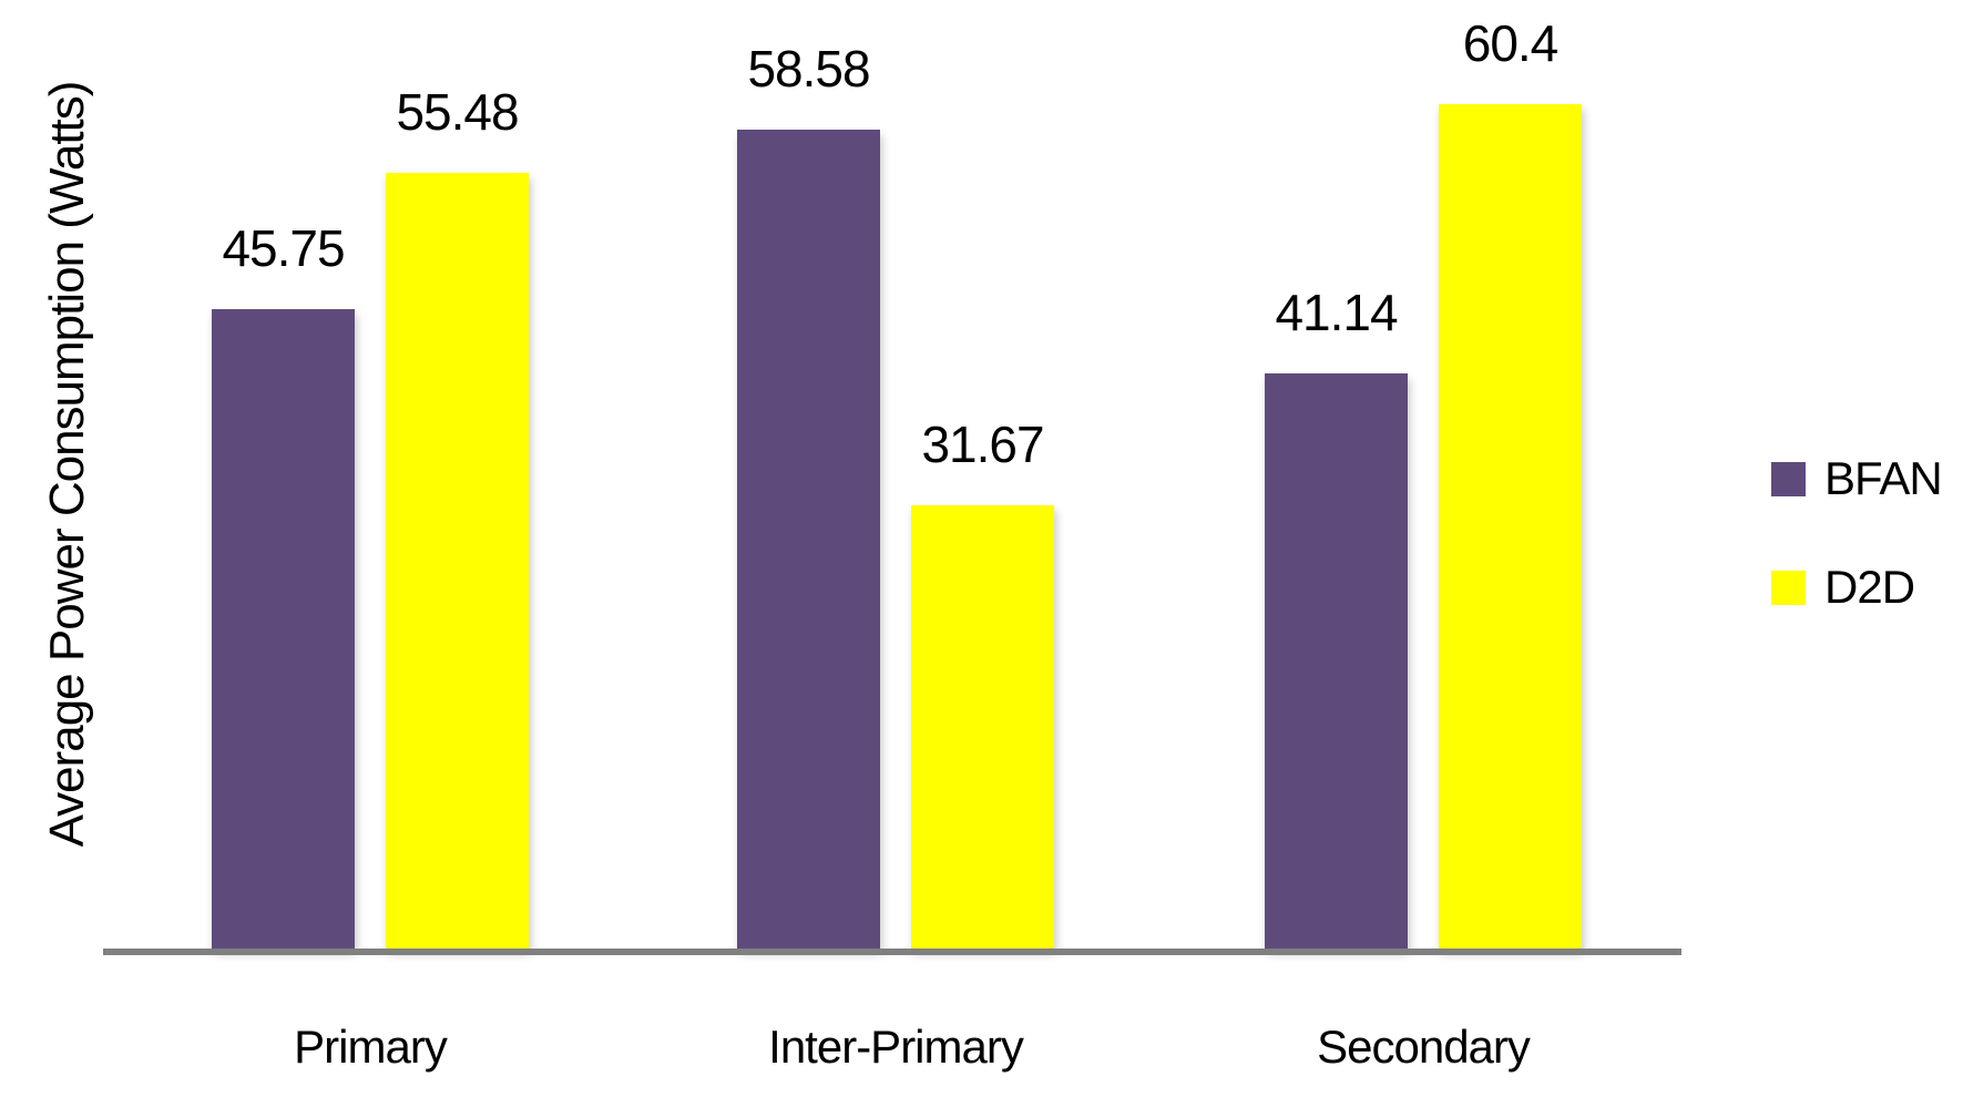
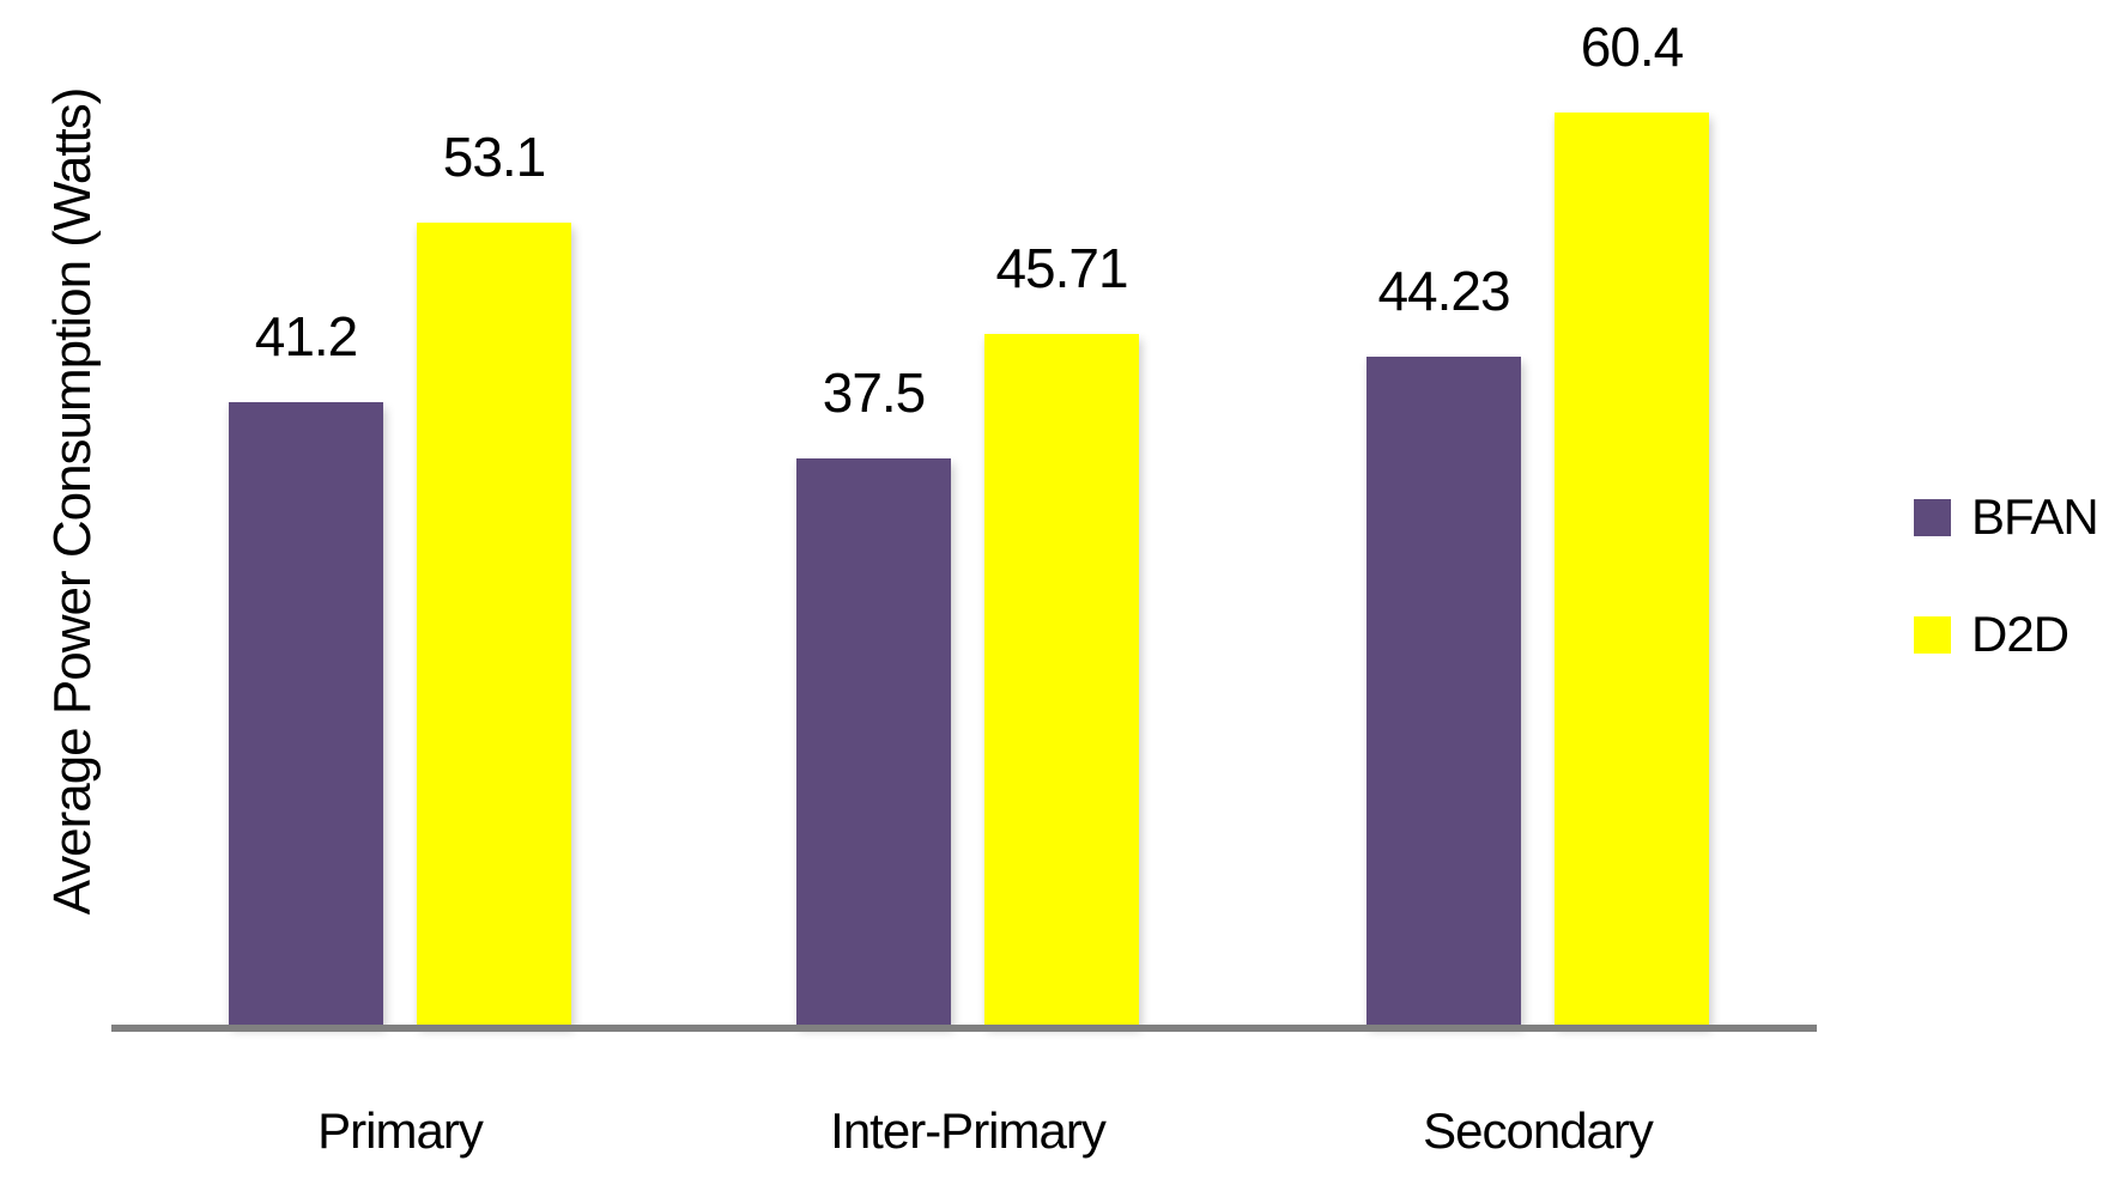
BFAN/Primary: 45.75 -> 41.2
D2D/Primary: 55.48 -> 53.1
BFAN/Inter-Primary: 58.58 -> 37.5
D2D/Inter-Primary: 31.67 -> 45.71
BFAN/Secondary: 41.14 -> 44.23
